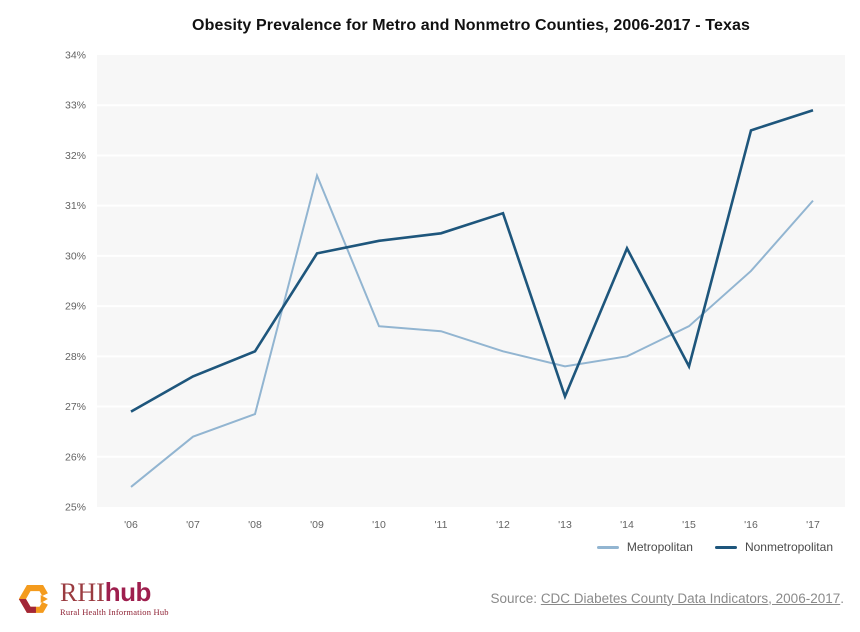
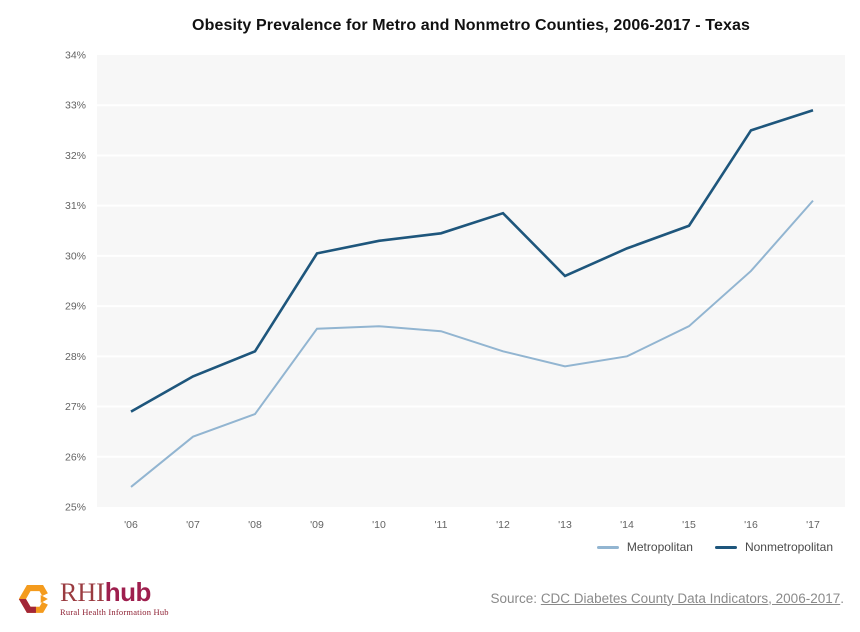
Metropolitan/'09: 31.6% -> 28.6%
Nonmetropolitan/'13: 27.2% -> 29.6%
Nonmetropolitan/'15: 27.8% -> 30.6%
